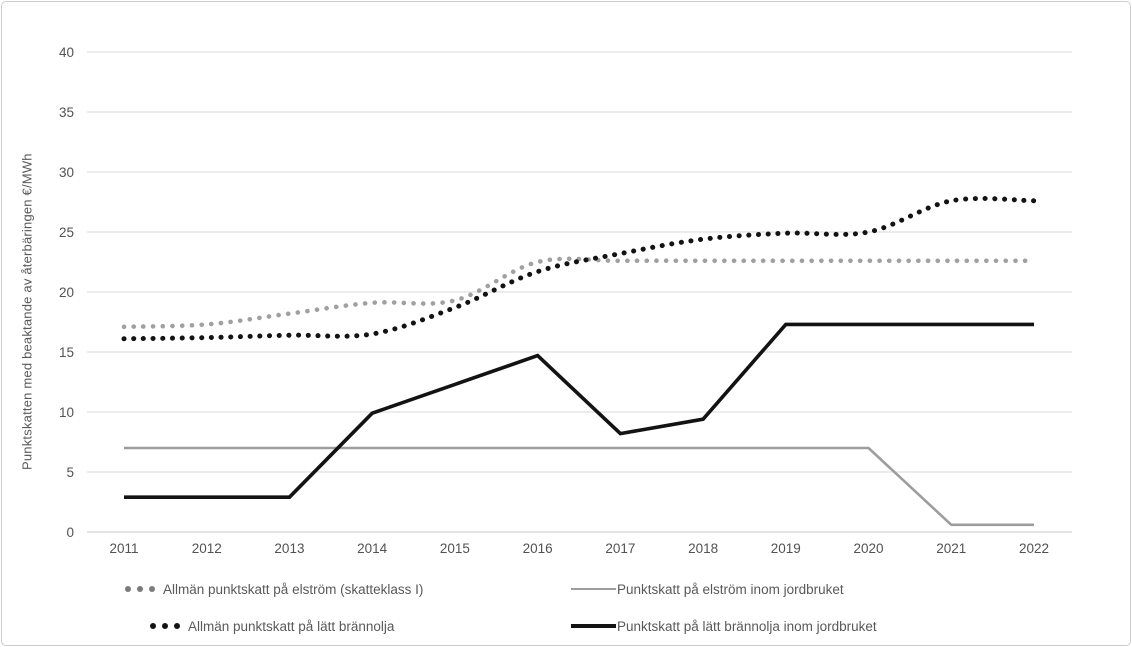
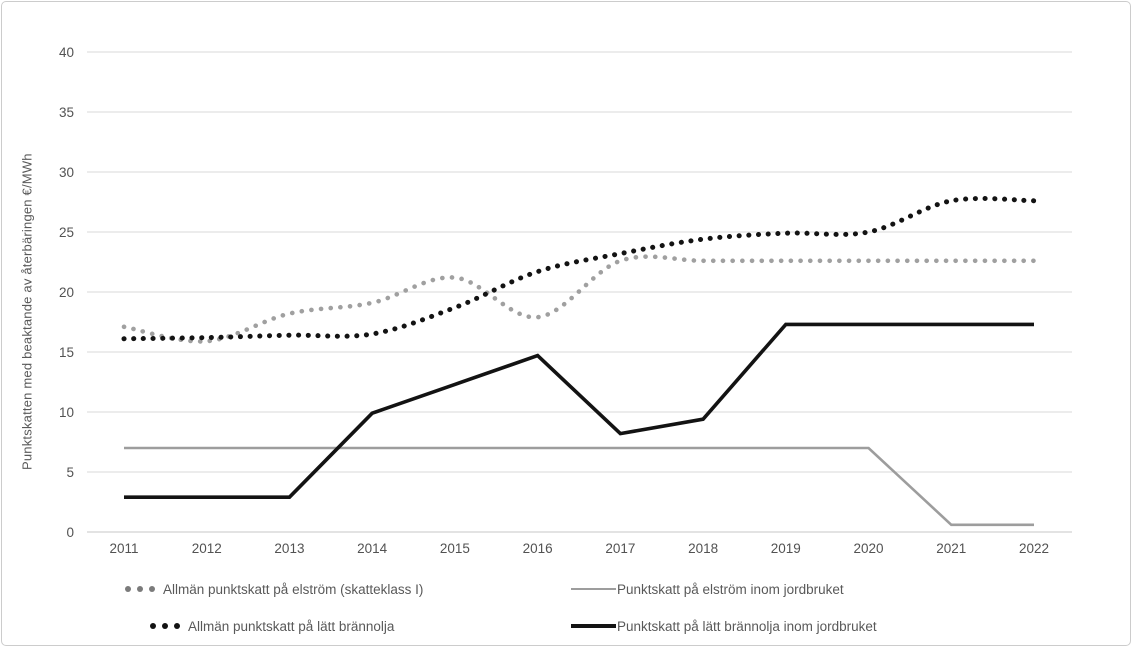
Allmän punktskatt på elström (skatteklass I)/2012: 17.3 -> 15.9
Allmän punktskatt på elström (skatteklass I)/2015: 19.3 -> 21.2
Allmän punktskatt på elström (skatteklass I)/2016: 22.5 -> 17.9
